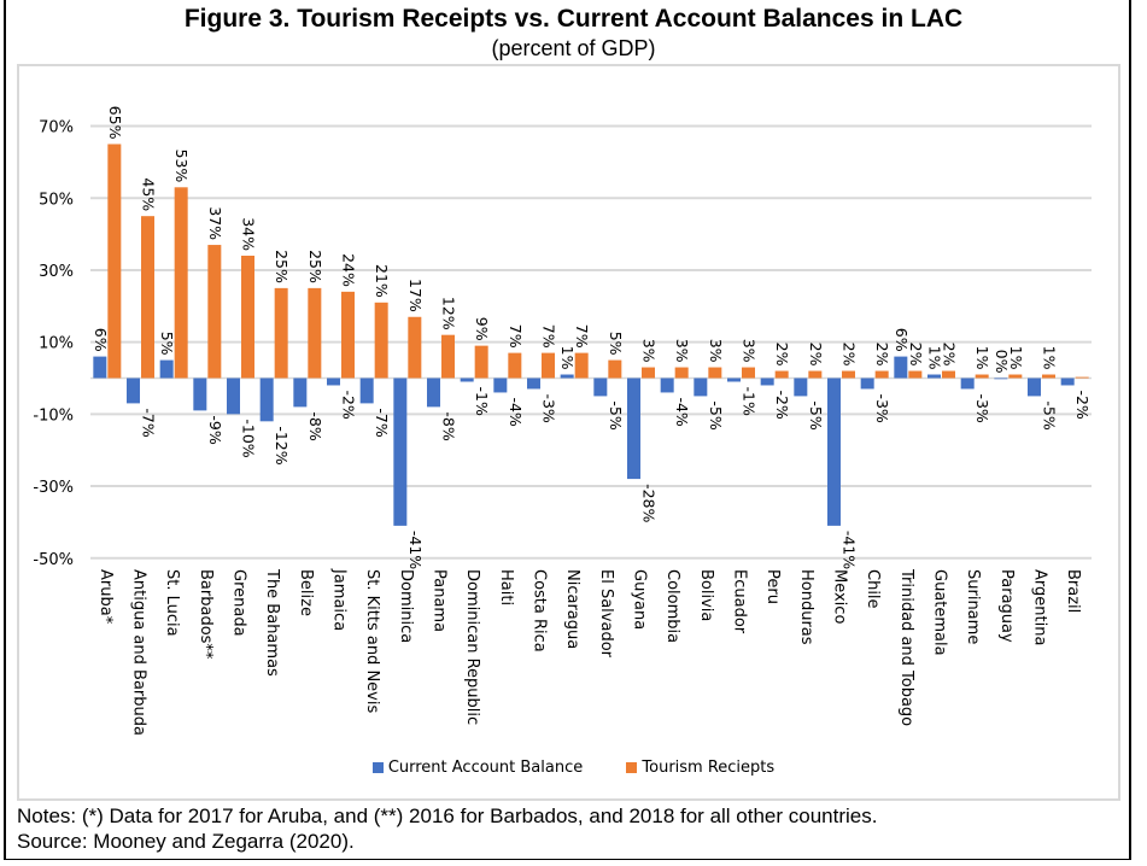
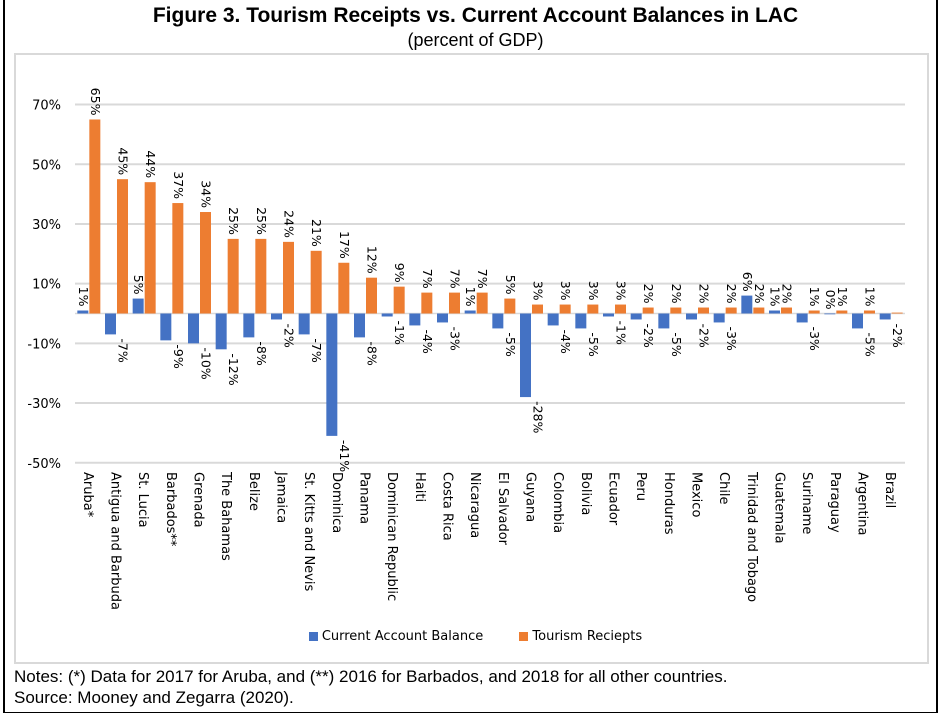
Current Account Balance/Aruba*: 6% -> 1%
Tourism Reciepts/St. Lucia: 53% -> 44%
Current Account Balance/Mexico: -41% -> -2%
